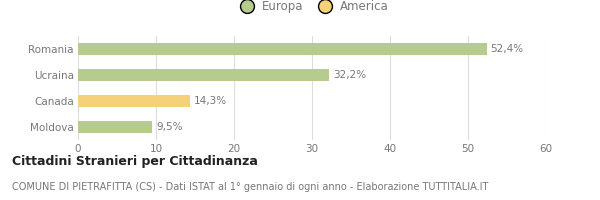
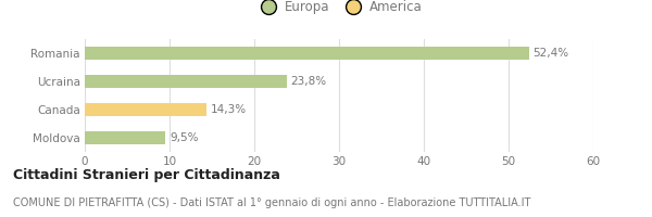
Ucraina: 32,2% -> 23,8%
